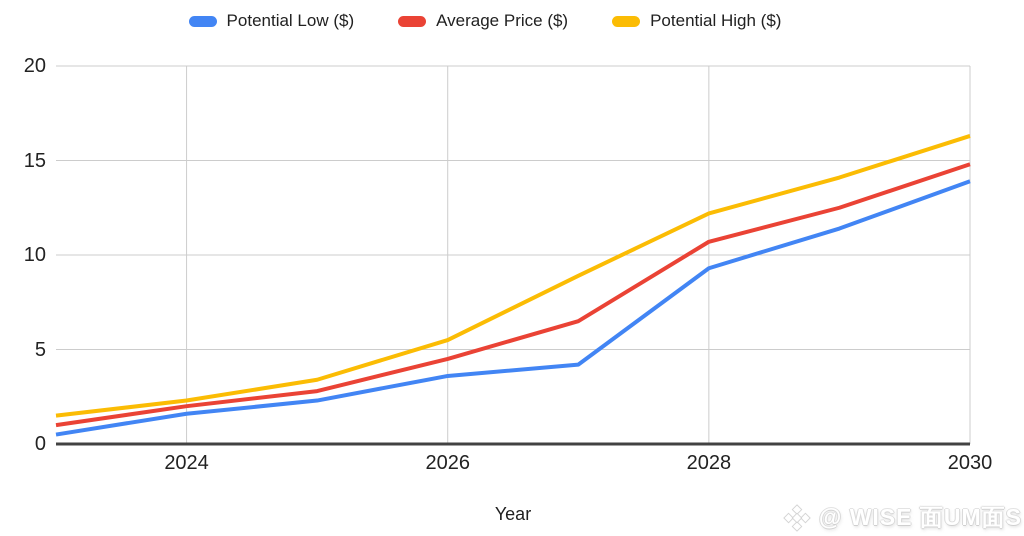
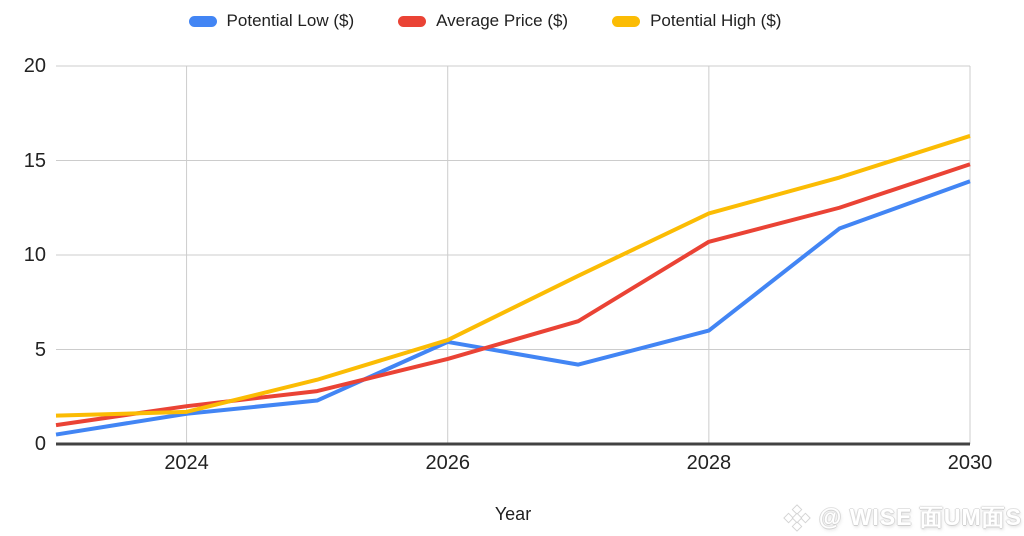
Potential High ($)/2024: 2.3 -> 1.7
Potential Low ($)/2026: 3.6 -> 5.4
Potential Low ($)/2028: 9.3 -> 6.0
